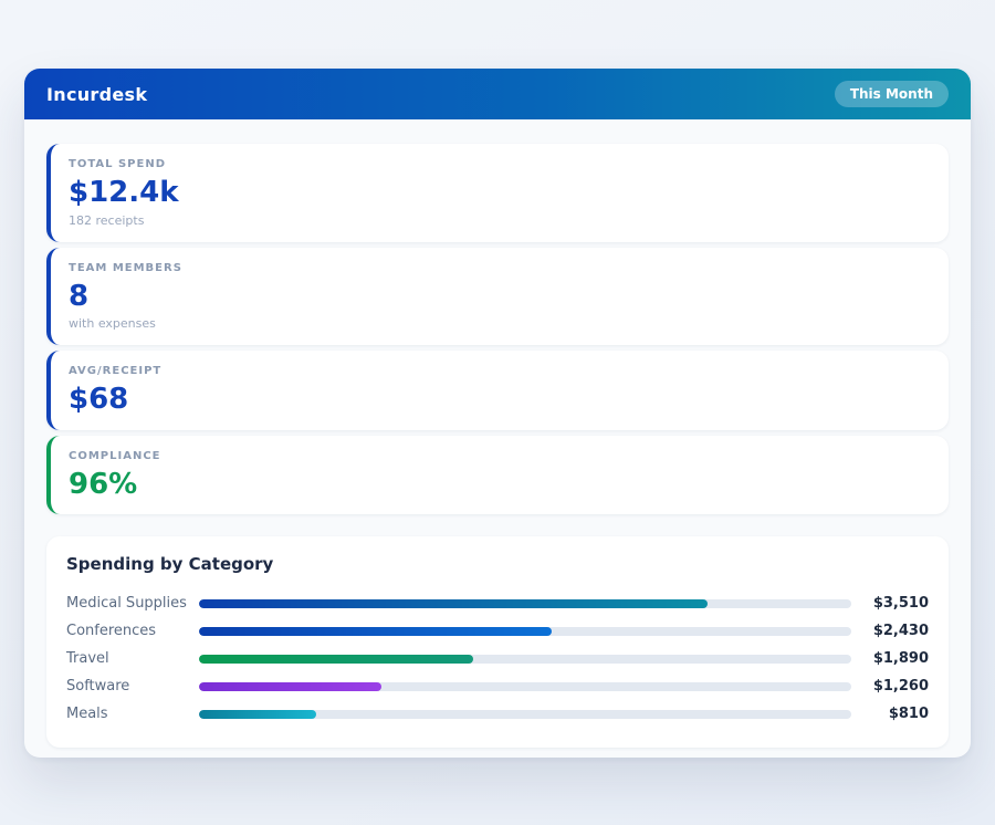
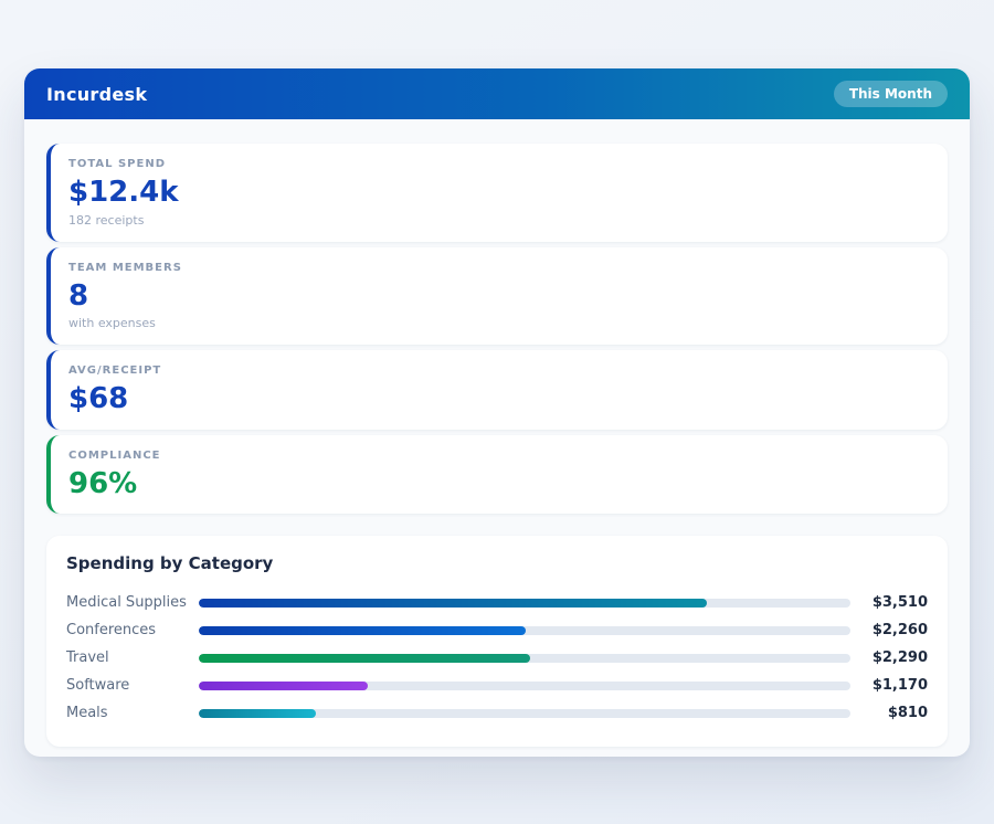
Conferences: $2,430 -> $2,260
Travel: $1,890 -> $2,290
Software: $1,260 -> $1,170
